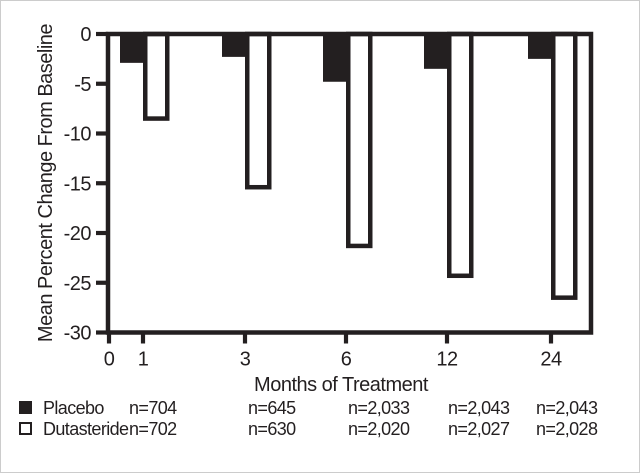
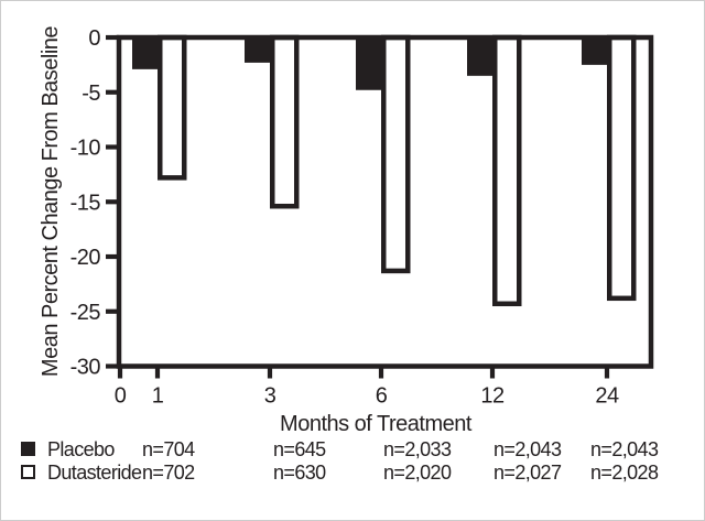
Dutasteride/1: -9 -> -13
Dutasteride/24: -27 -> -24
